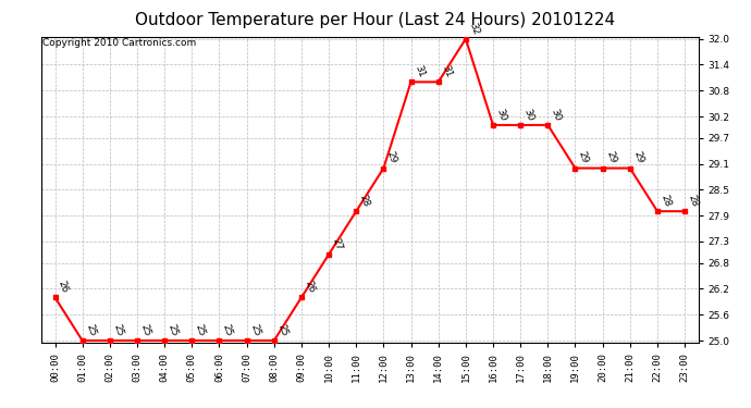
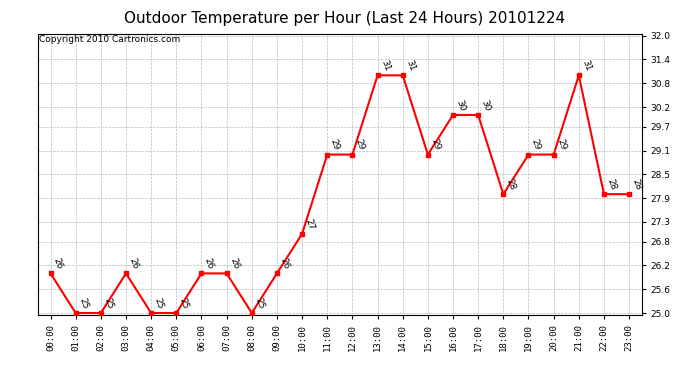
03:00: 25 -> 26
06:00: 25 -> 26
07:00: 25 -> 26
11:00: 28 -> 29
15:00: 32 -> 29
18:00: 30 -> 28
21:00: 29 -> 31
